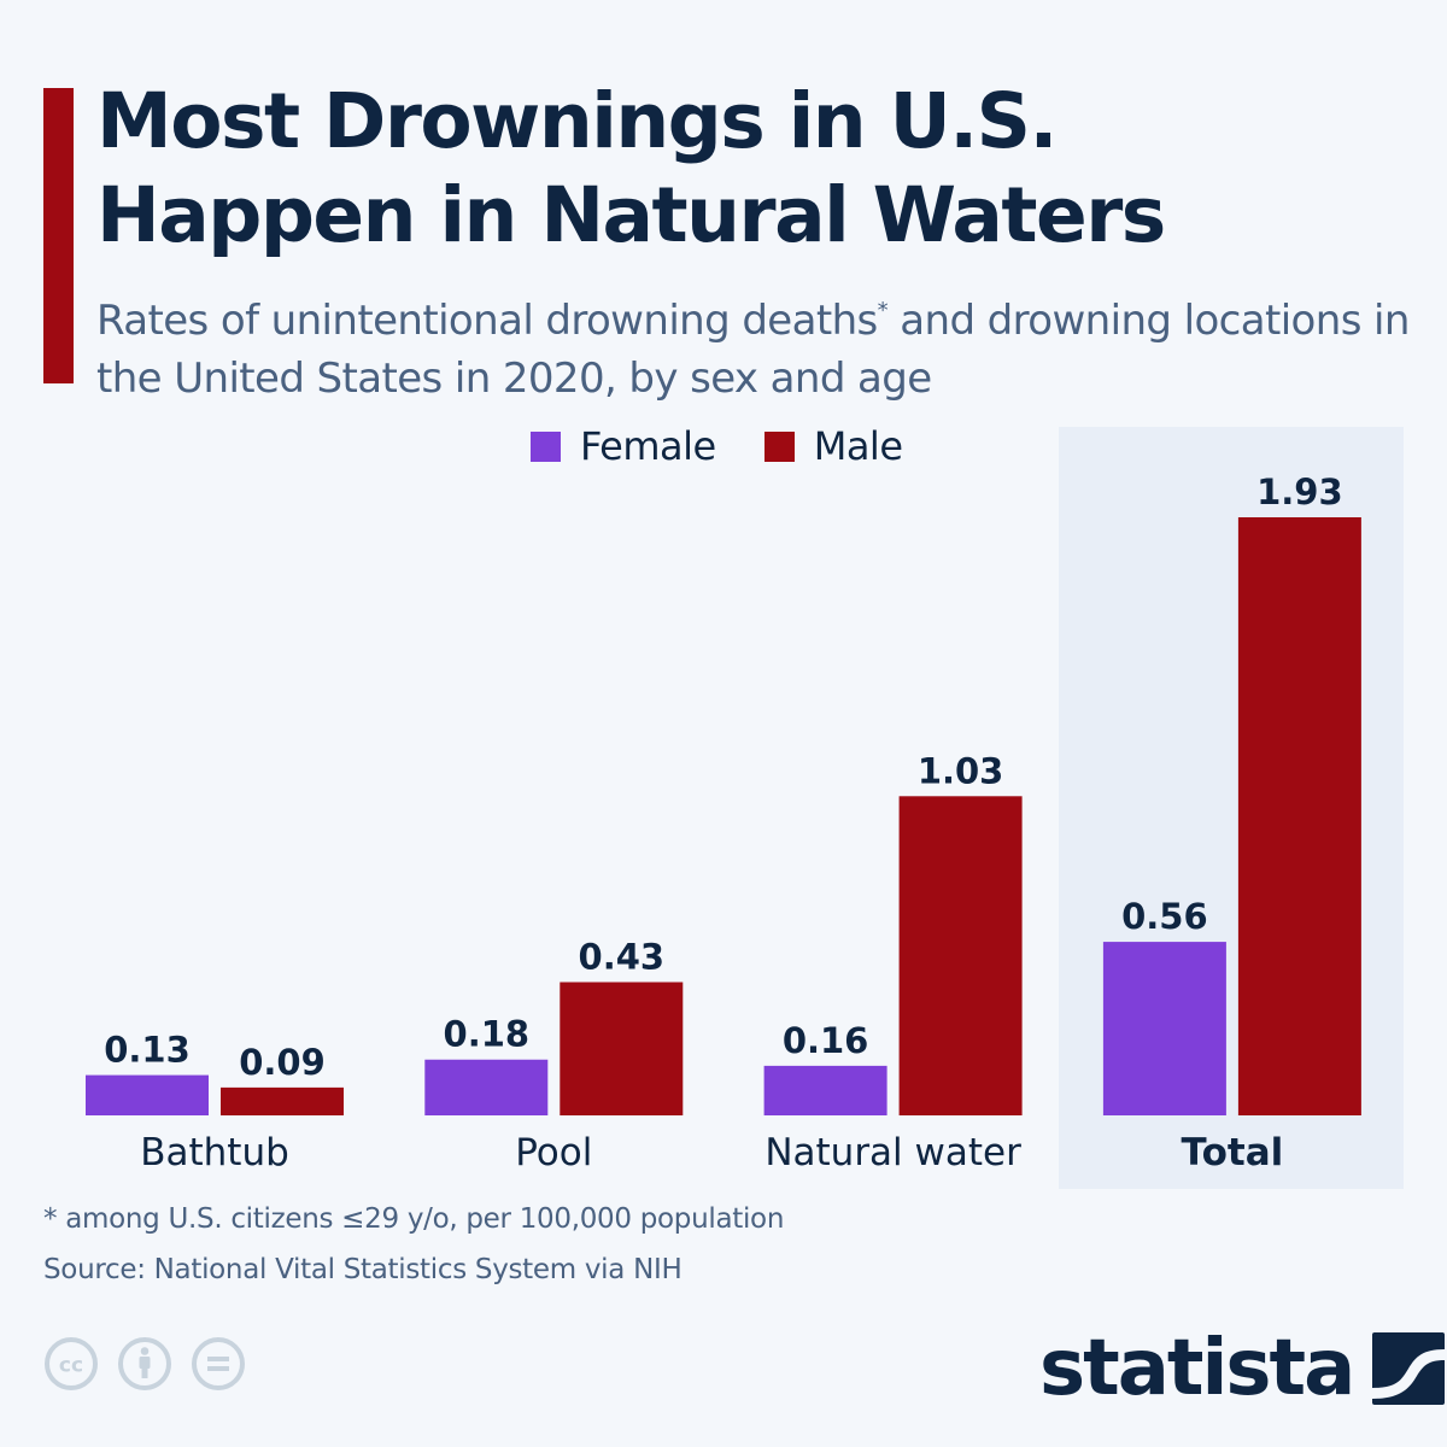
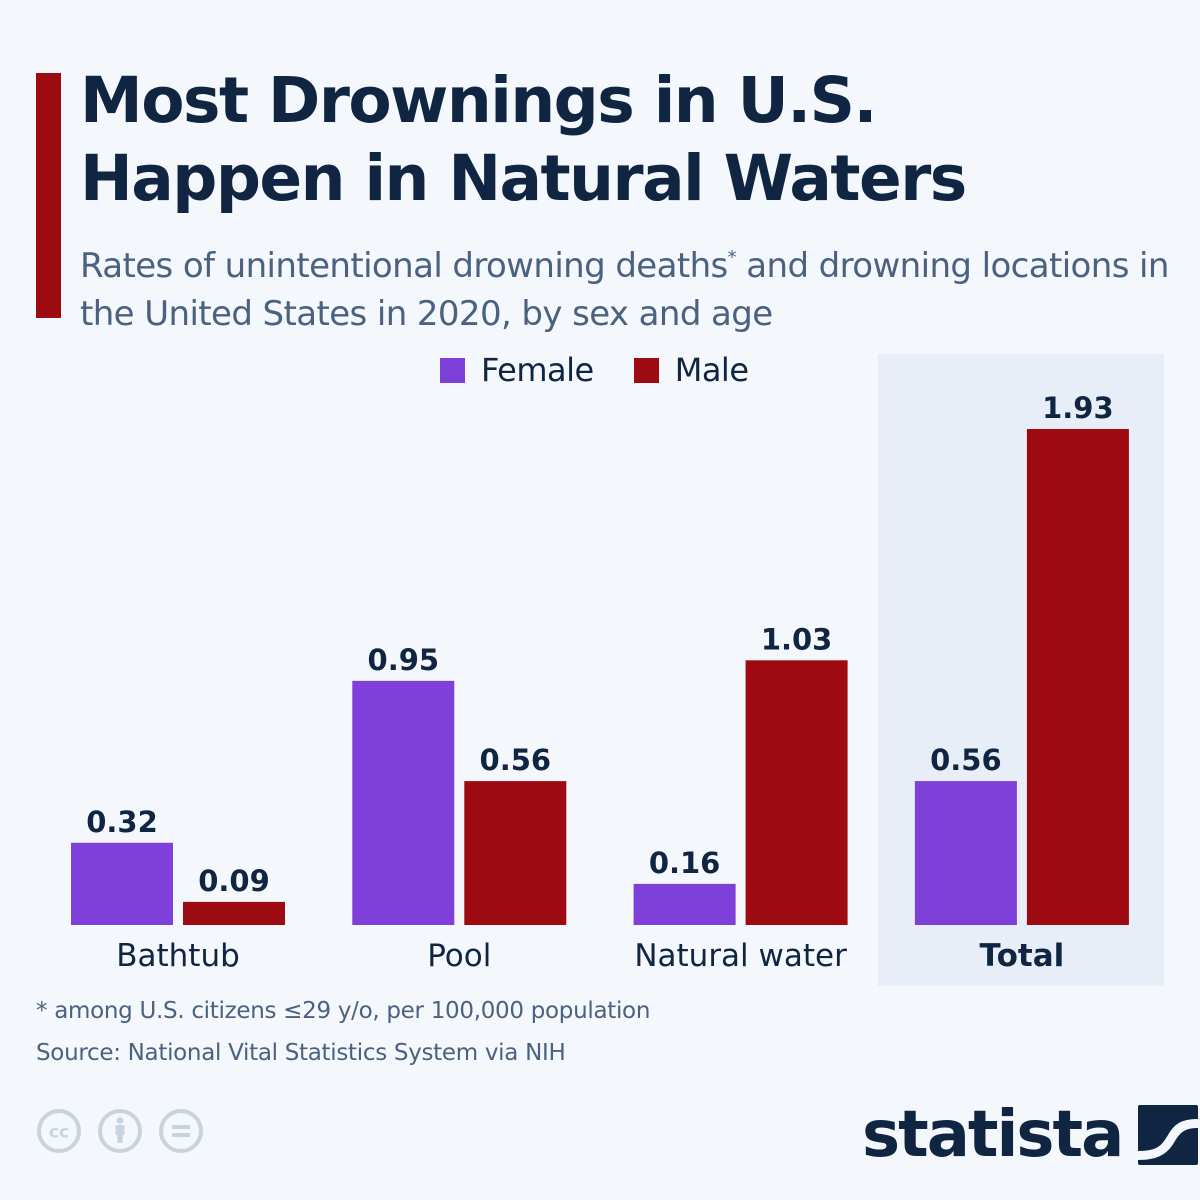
Female/Bathtub: 0.13 -> 0.32
Female/Pool: 0.18 -> 0.95
Male/Pool: 0.43 -> 0.56
